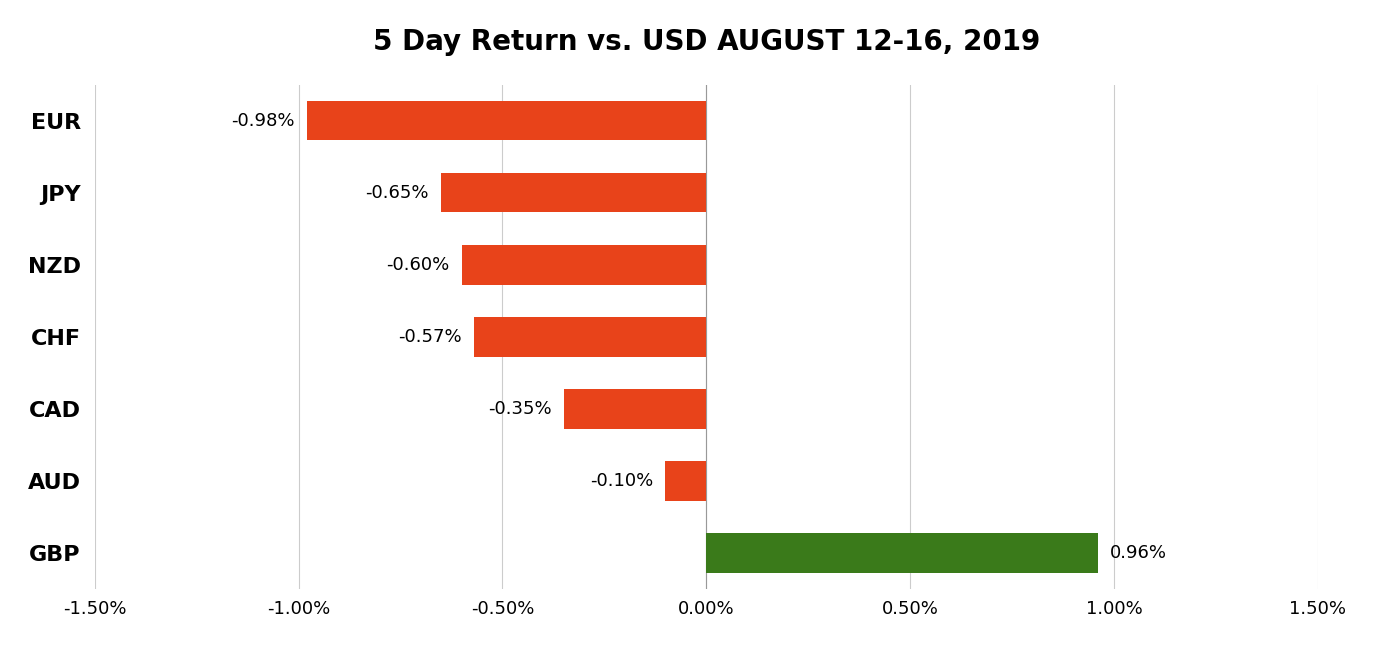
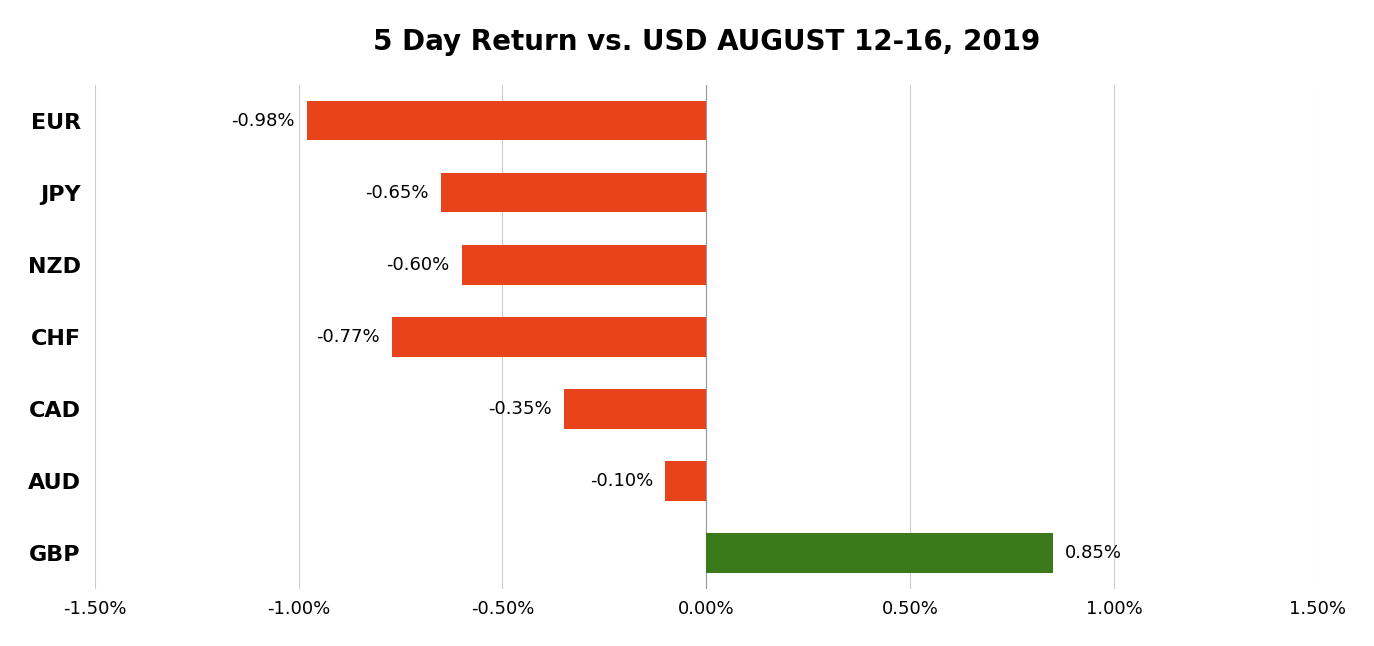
CHF: -0.57% -> -0.77%
GBP: 0.96% -> 0.85%
